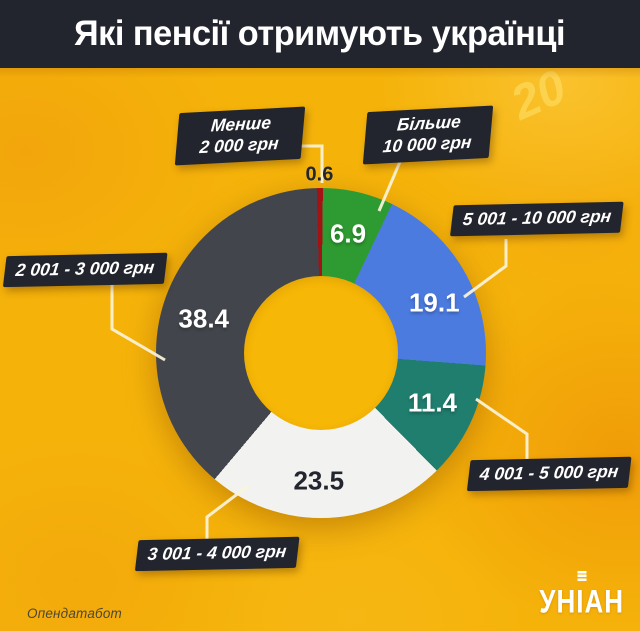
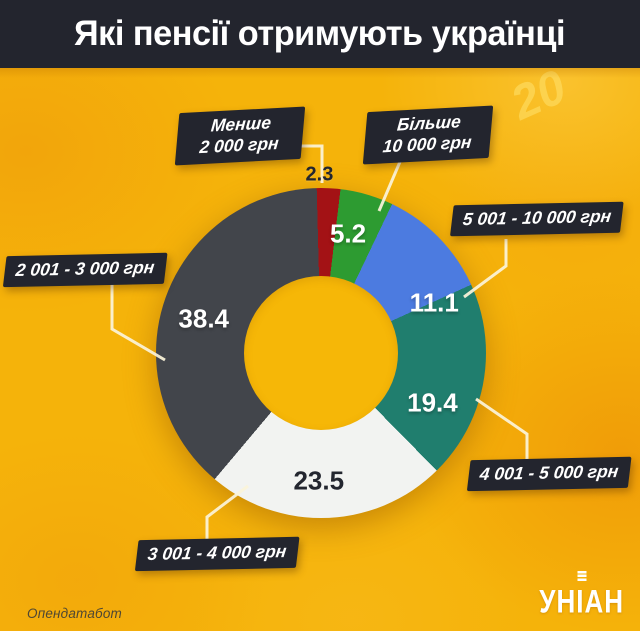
Менше 2 000 грн: 0.6 -> 2.3
Більше 10 000 грн: 6.9 -> 5.2
5 001 - 10 000 грн: 19.1 -> 11.1
4 001 - 5 000 грн: 11.4 -> 19.4
